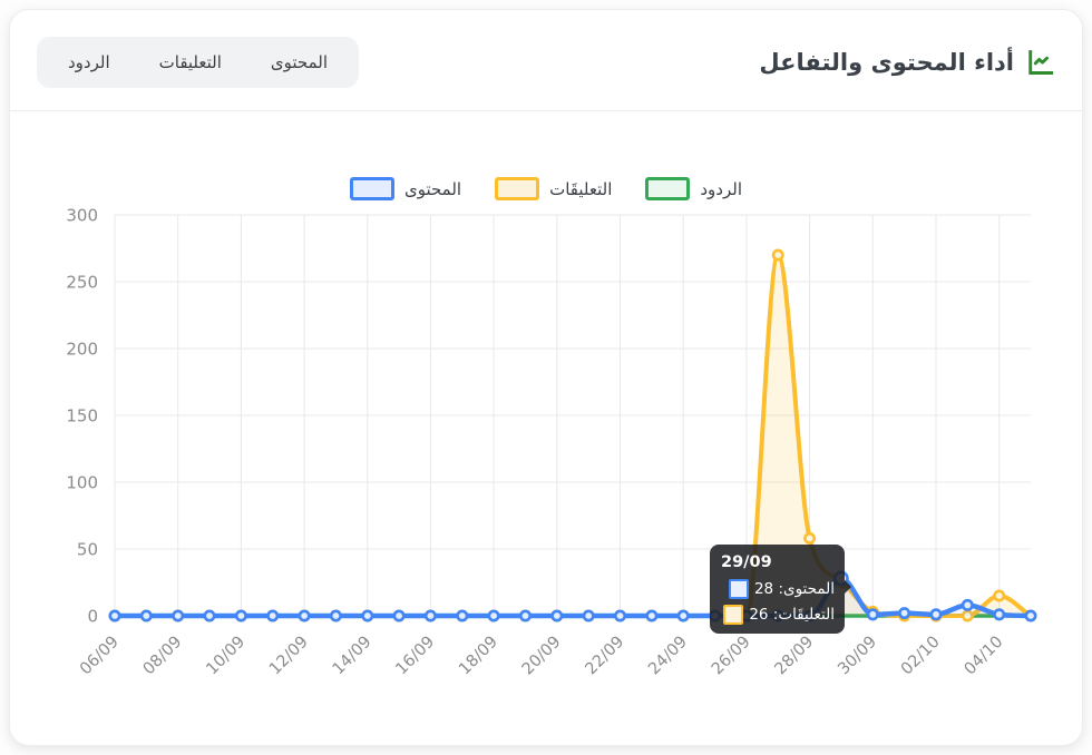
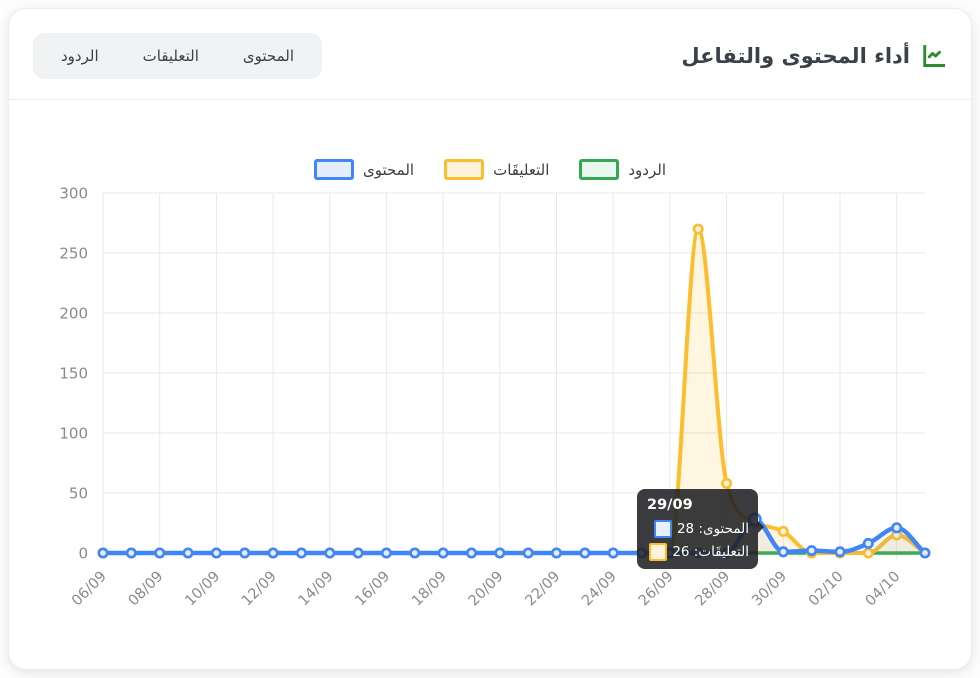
التعليقَات/30/09: 3 -> 18
المحتوى/04/10: 1 -> 21
